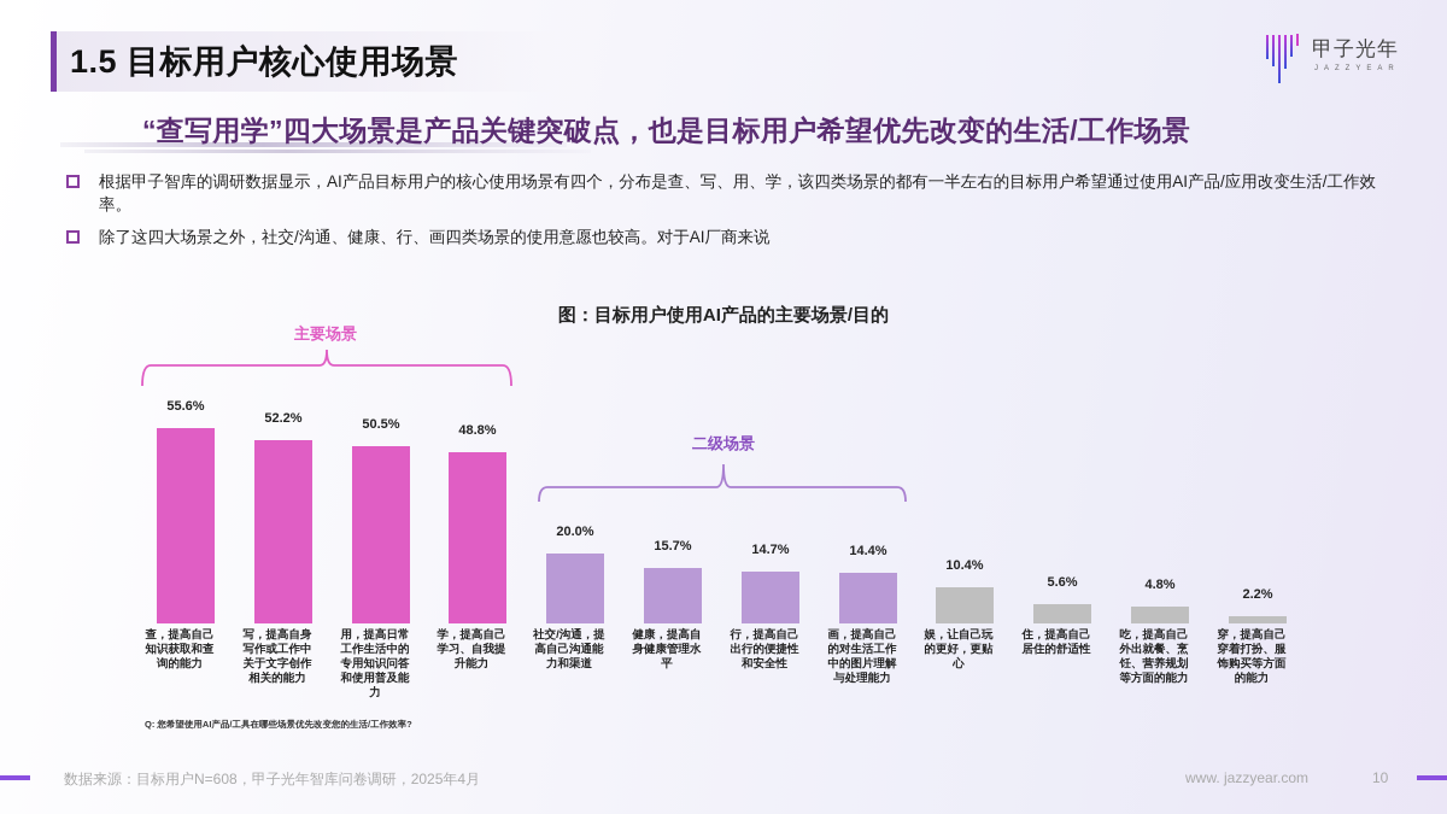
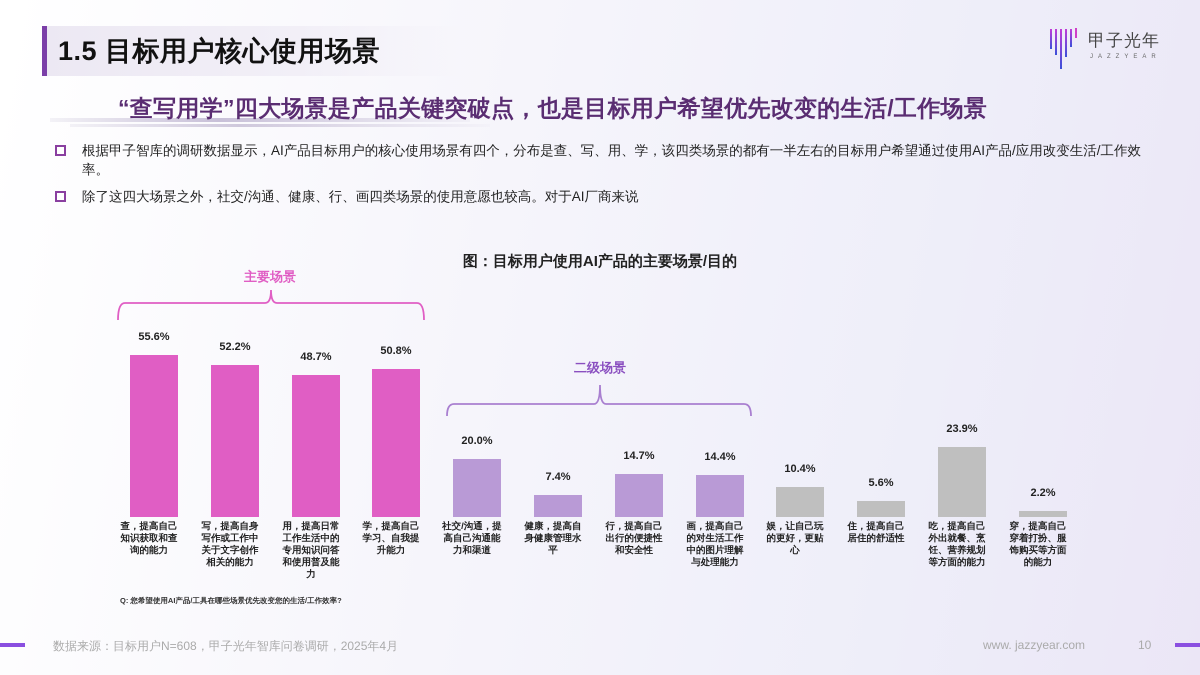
用，提高日常工作生活中的专用知识问答和使用普及能力: 50.5% -> 48.7%
学，提高自己学习、自我提升能力: 48.8% -> 50.8%
健康，提高自身健康管理水平: 15.7% -> 7.4%
吃，提高自己外出就餐、烹饪、营养规划等方面的能力: 4.8% -> 23.9%
